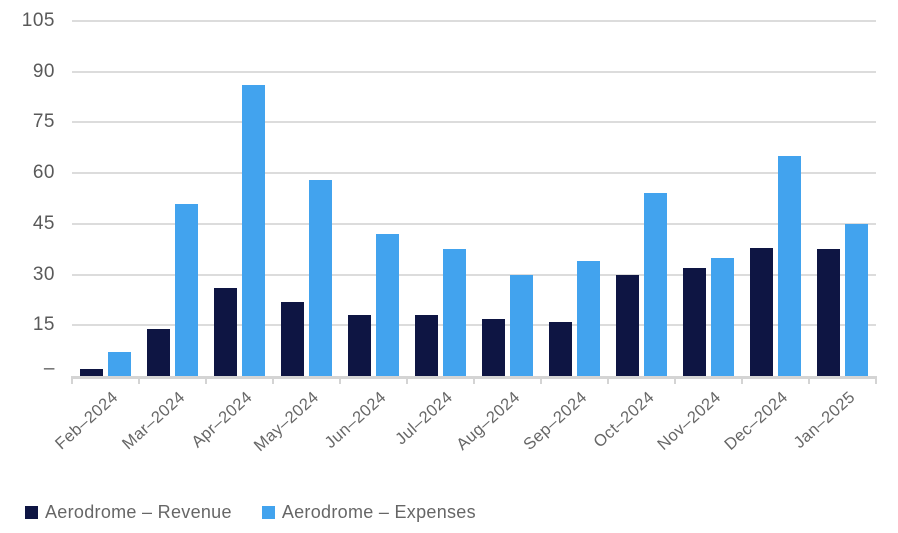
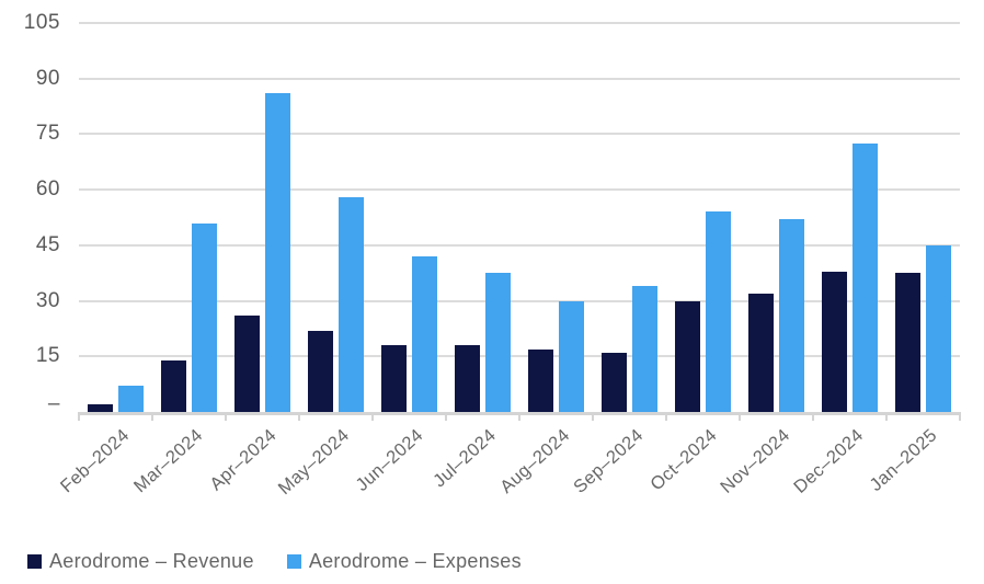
Aerodrome – Expenses/Nov–2024: 35 -> 52
Aerodrome – Expenses/Dec–2024: 65 -> 72
